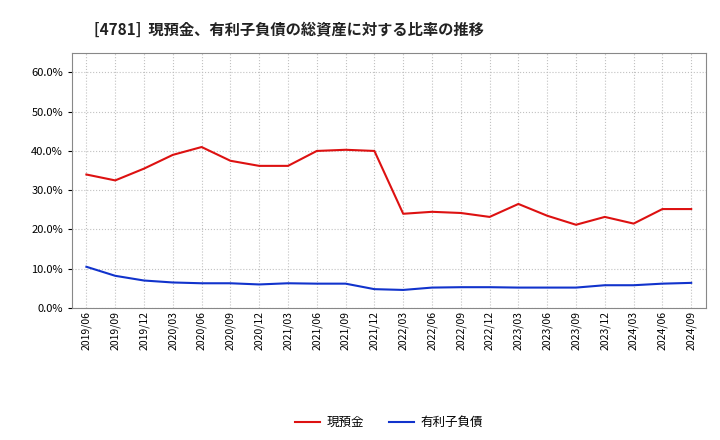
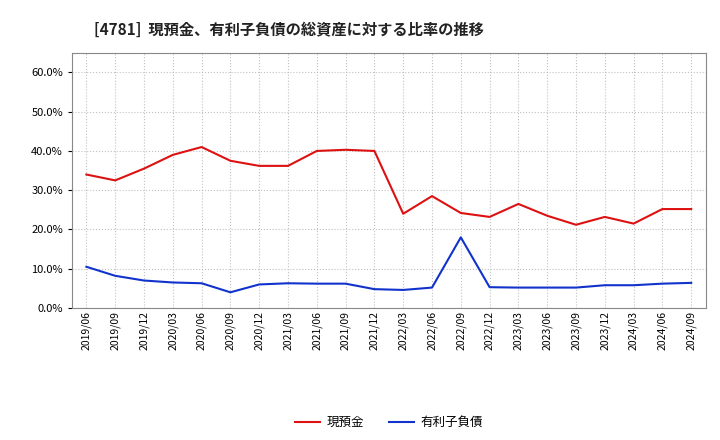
有利子負債/2020/09: 6.3% -> 4.0%
現預金/2022/06: 24.5% -> 28.5%
有利子負債/2022/09: 5.3% -> 18.0%
